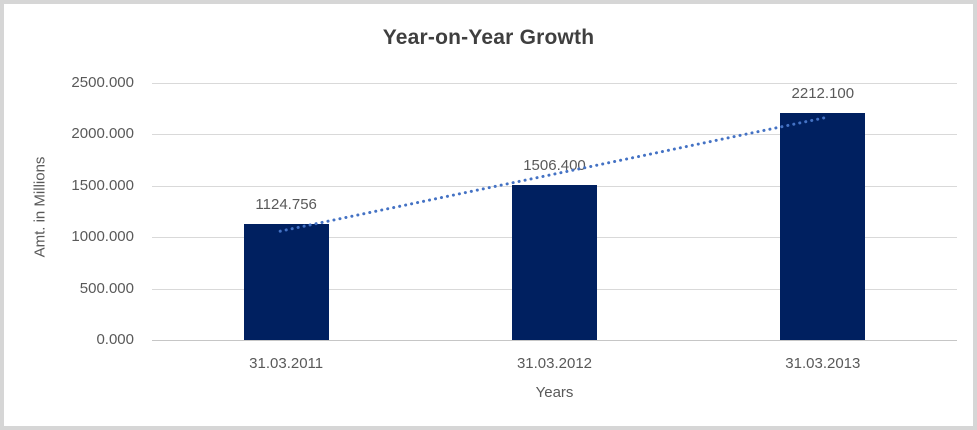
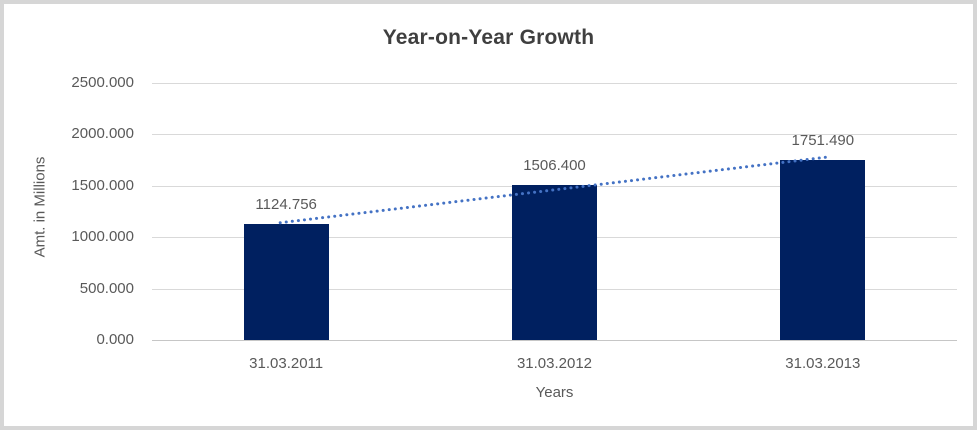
31.03.2013: 2212.100 -> 1751.490
